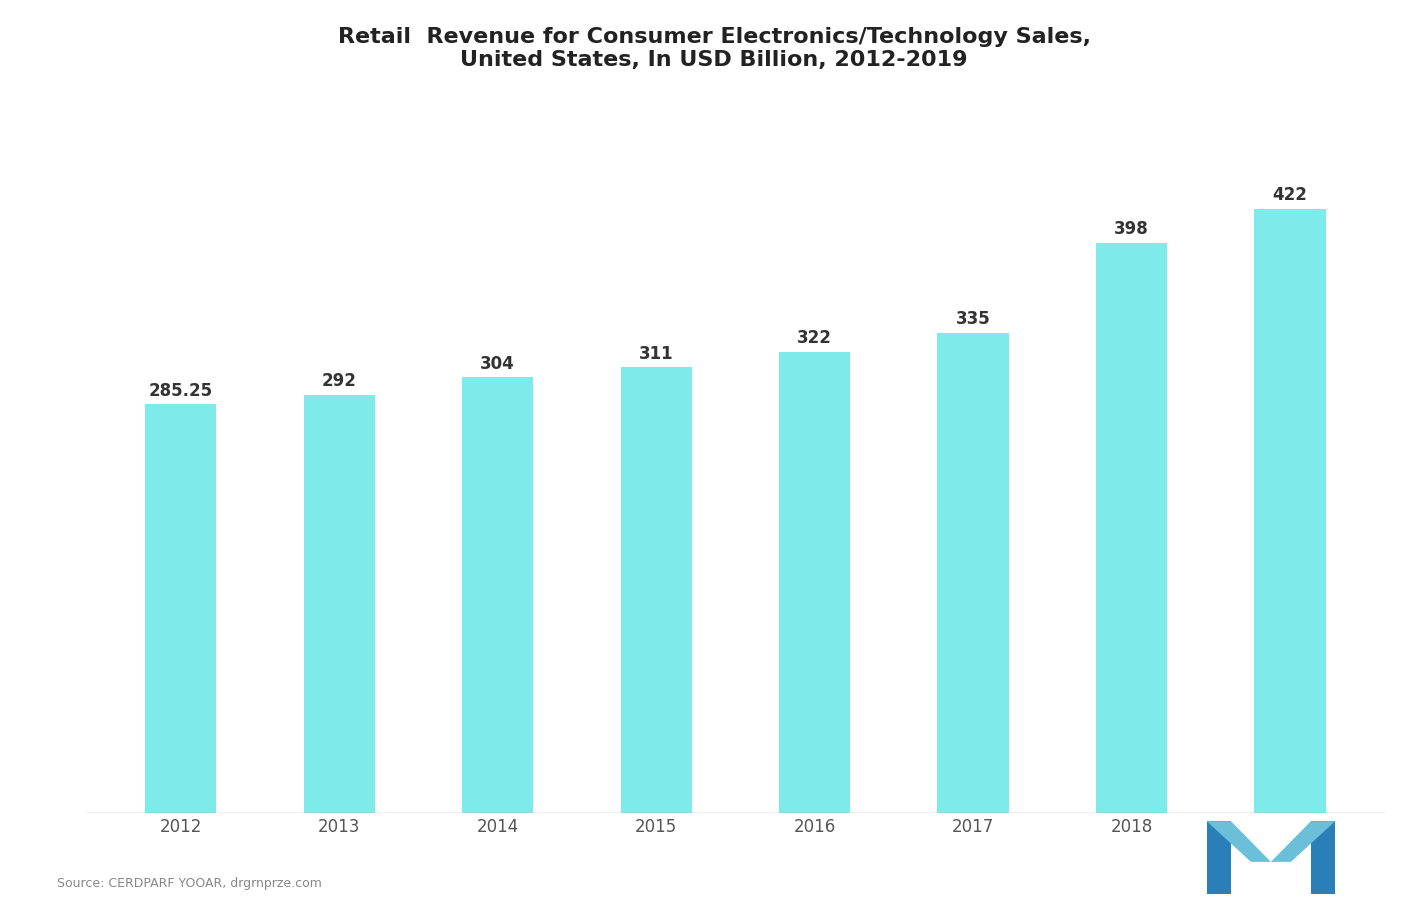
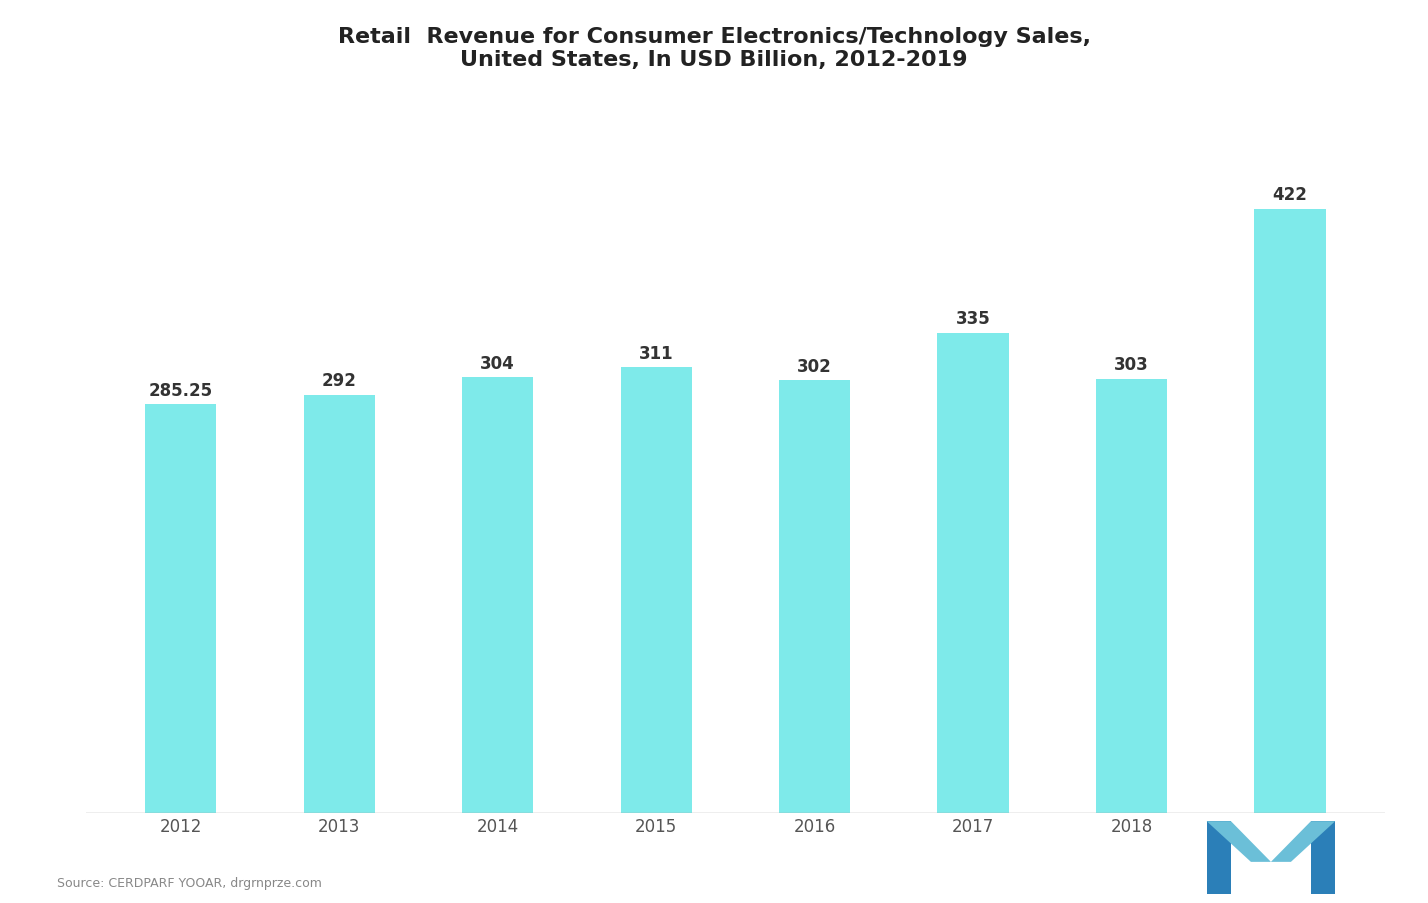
2016: 322 -> 302
2018: 398 -> 303
